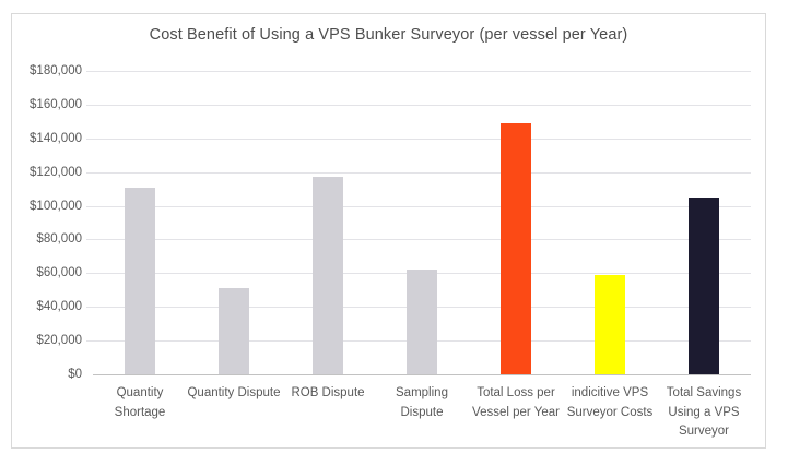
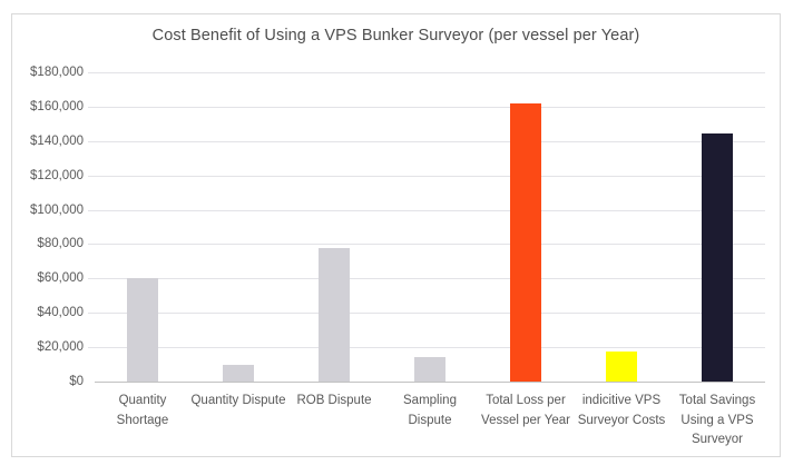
Quantity Shortage: $111000 -> $60000
Quantity Dispute: $51000 -> $10000
ROB Dispute: $117000 -> $78000
Sampling Dispute: $62000 -> $14000
Total Loss per Vessel per Year: $149000 -> $162000
indicitive VPS Surveyor Costs: $59000 -> $18000
Total Savings Using a VPS Surveyor: $105000 -> $144000
